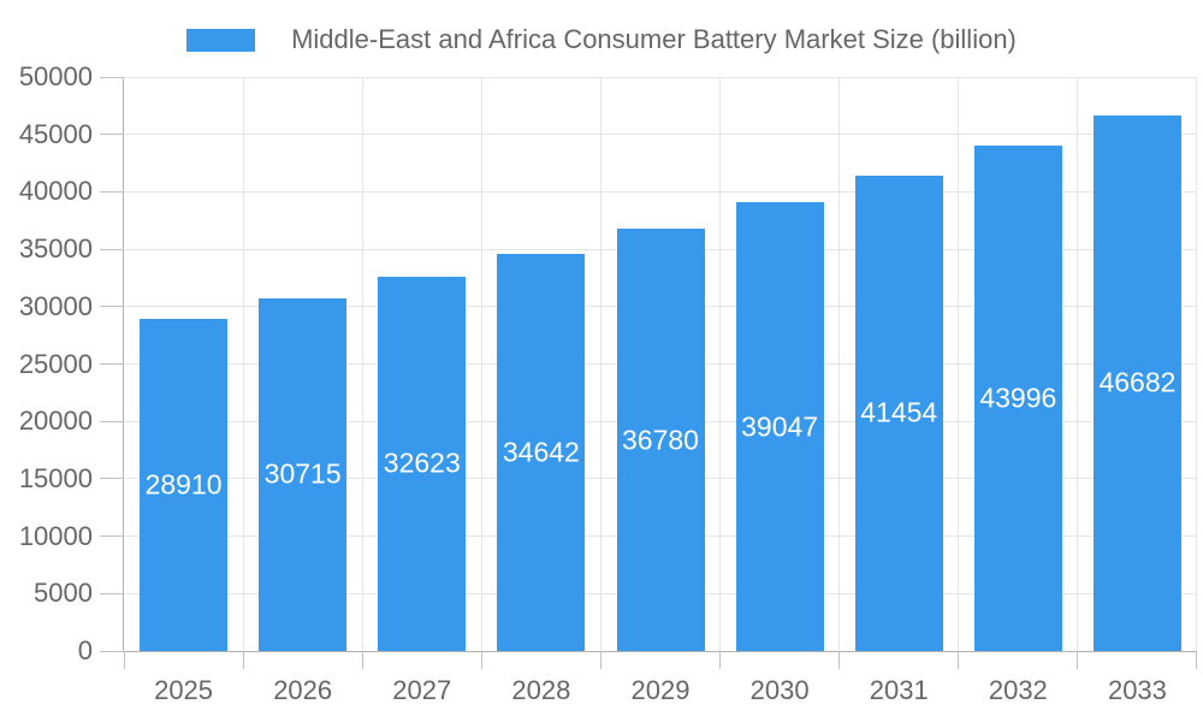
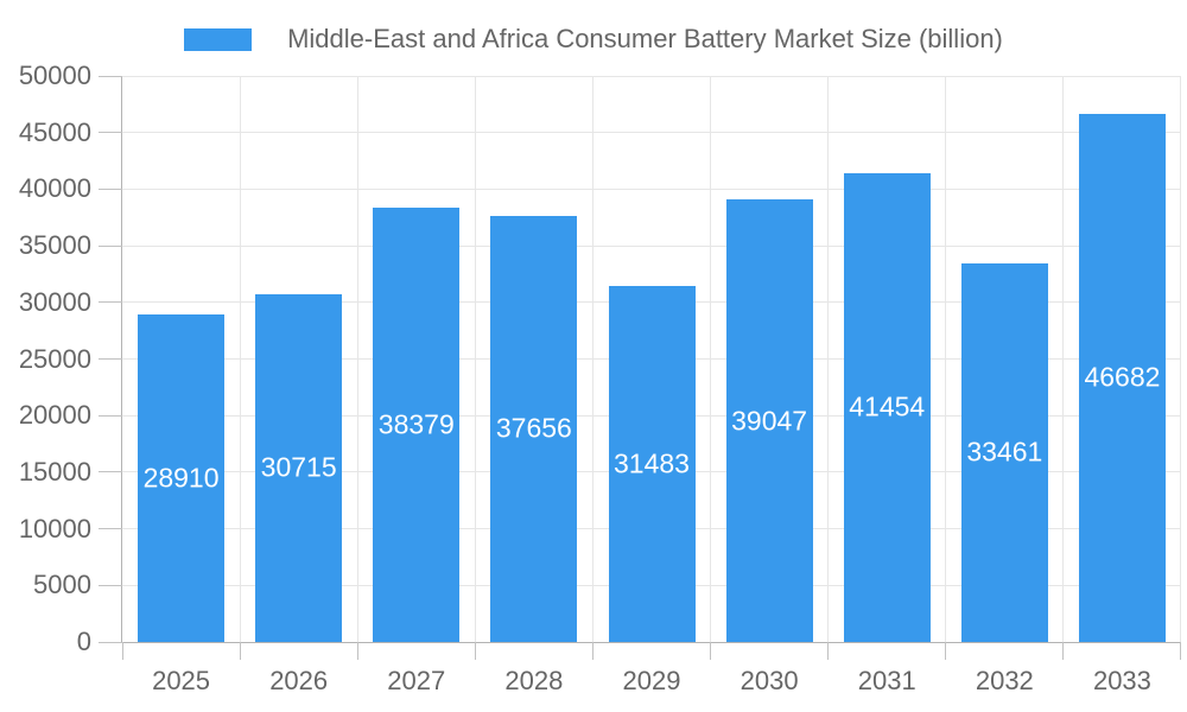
2027: 32623 -> 38379
2028: 34642 -> 37656
2029: 36780 -> 31483
2032: 43996 -> 33461
